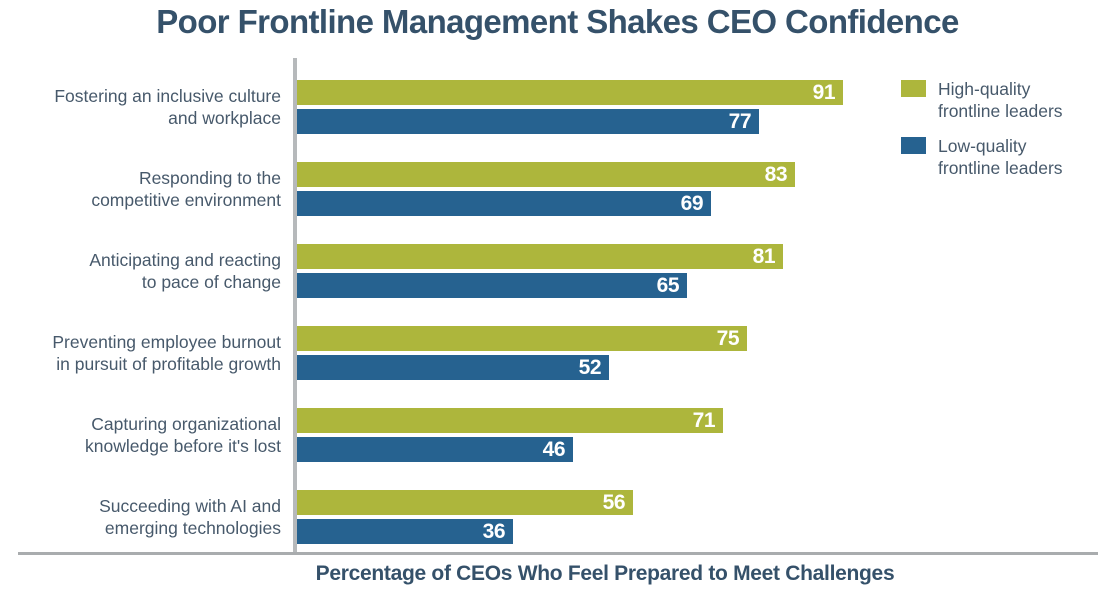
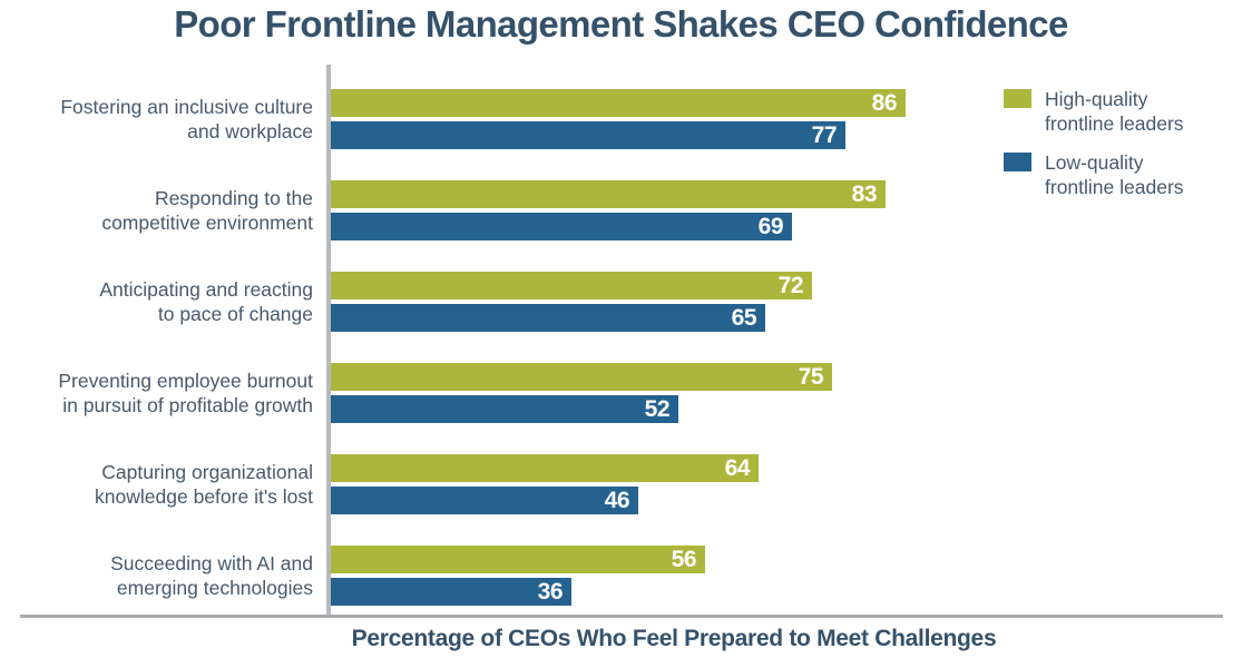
High-quality frontline leaders/Fostering an inclusive culture and workplace: 91 -> 86
High-quality frontline leaders/Anticipating and reacting to pace of change: 81 -> 72
High-quality frontline leaders/Capturing organizational knowledge before it's lost: 71 -> 64
